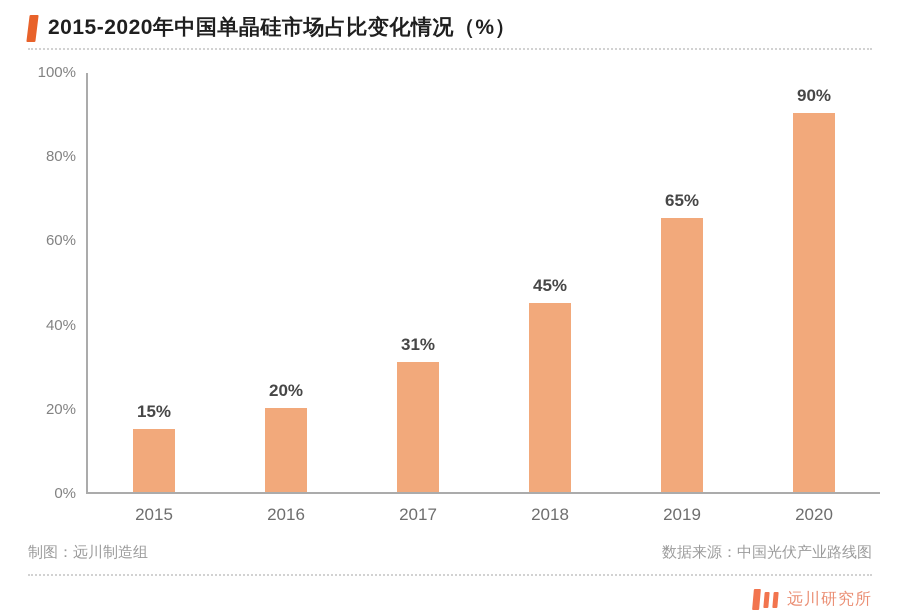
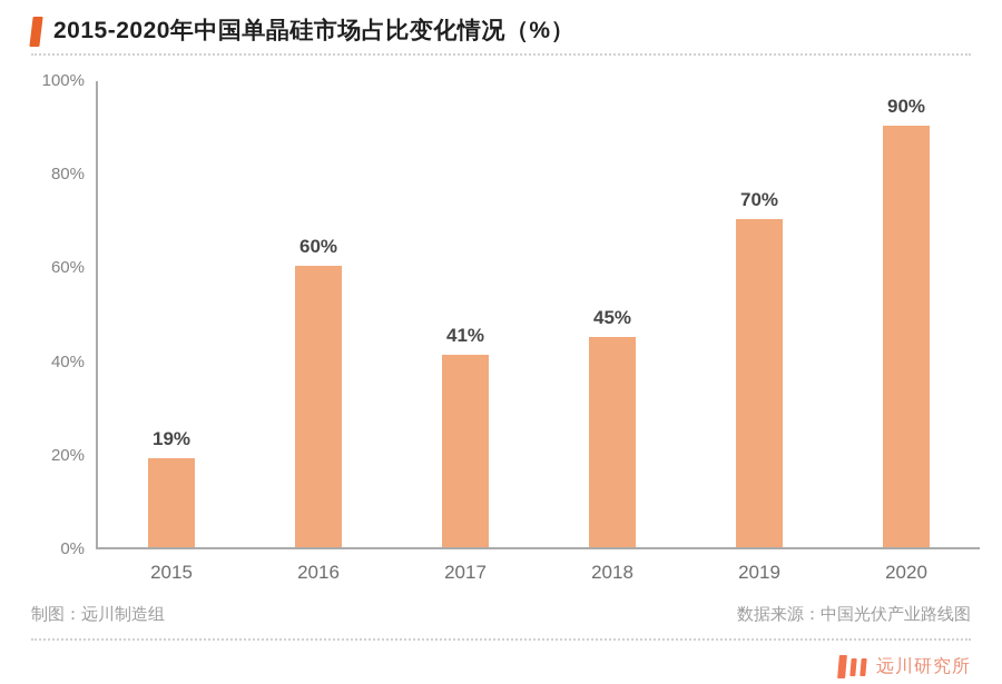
2015: 15% -> 19%
2016: 20% -> 60%
2017: 31% -> 41%
2019: 65% -> 70%
